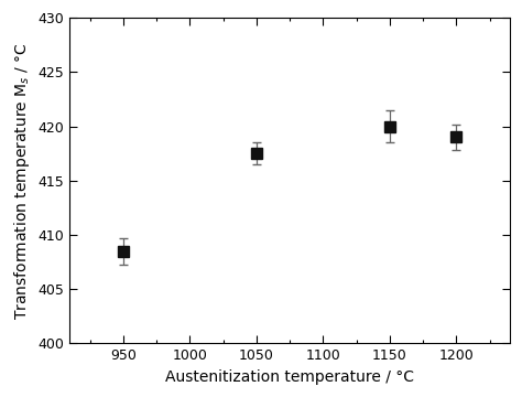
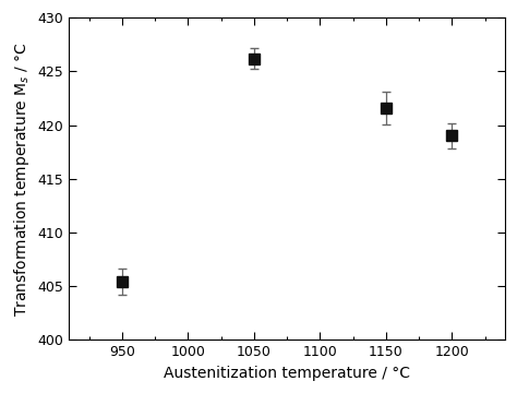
950: 408.5 -> 405.4
1050: 417.5 -> 426.2
1150: 420.0 -> 421.6
